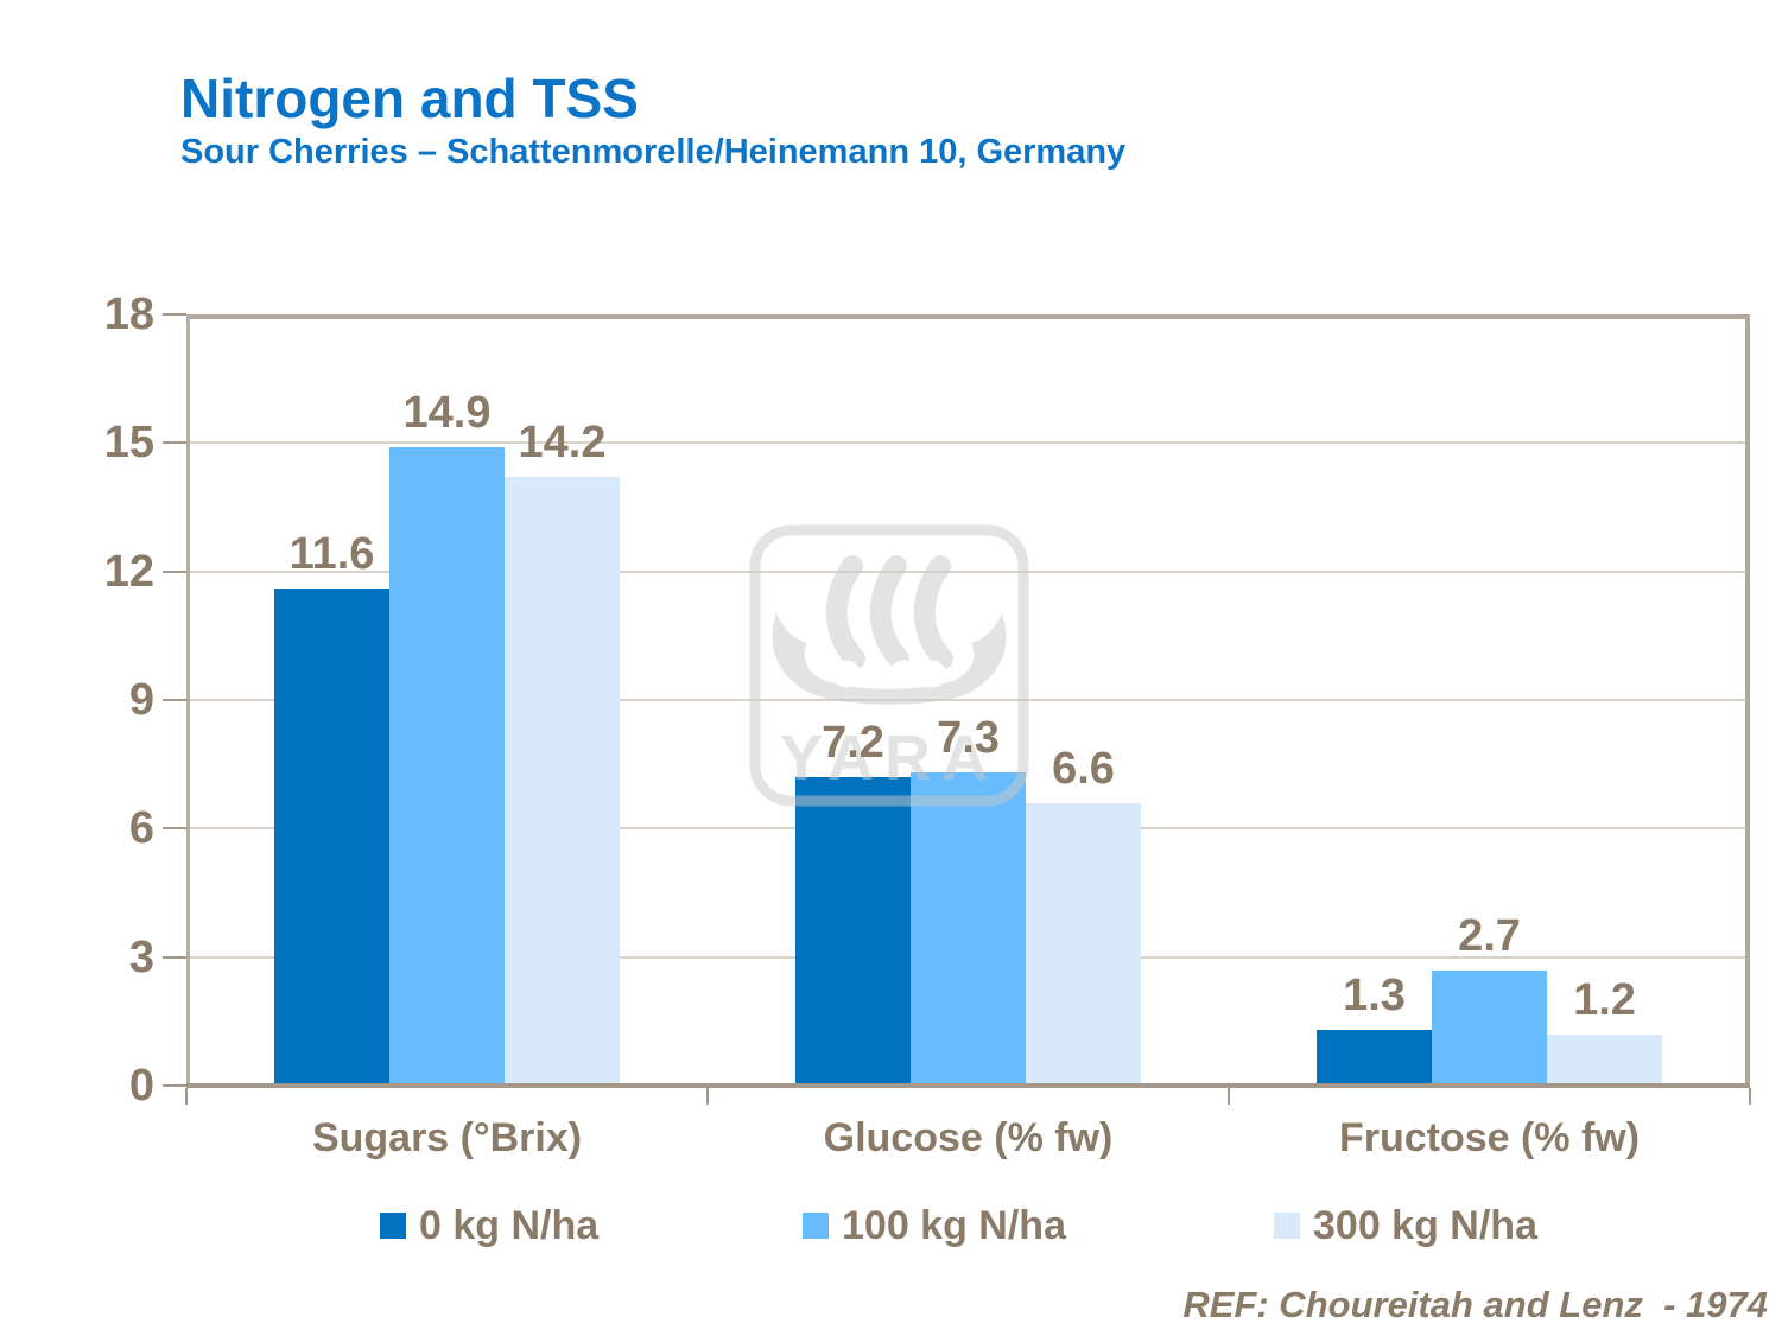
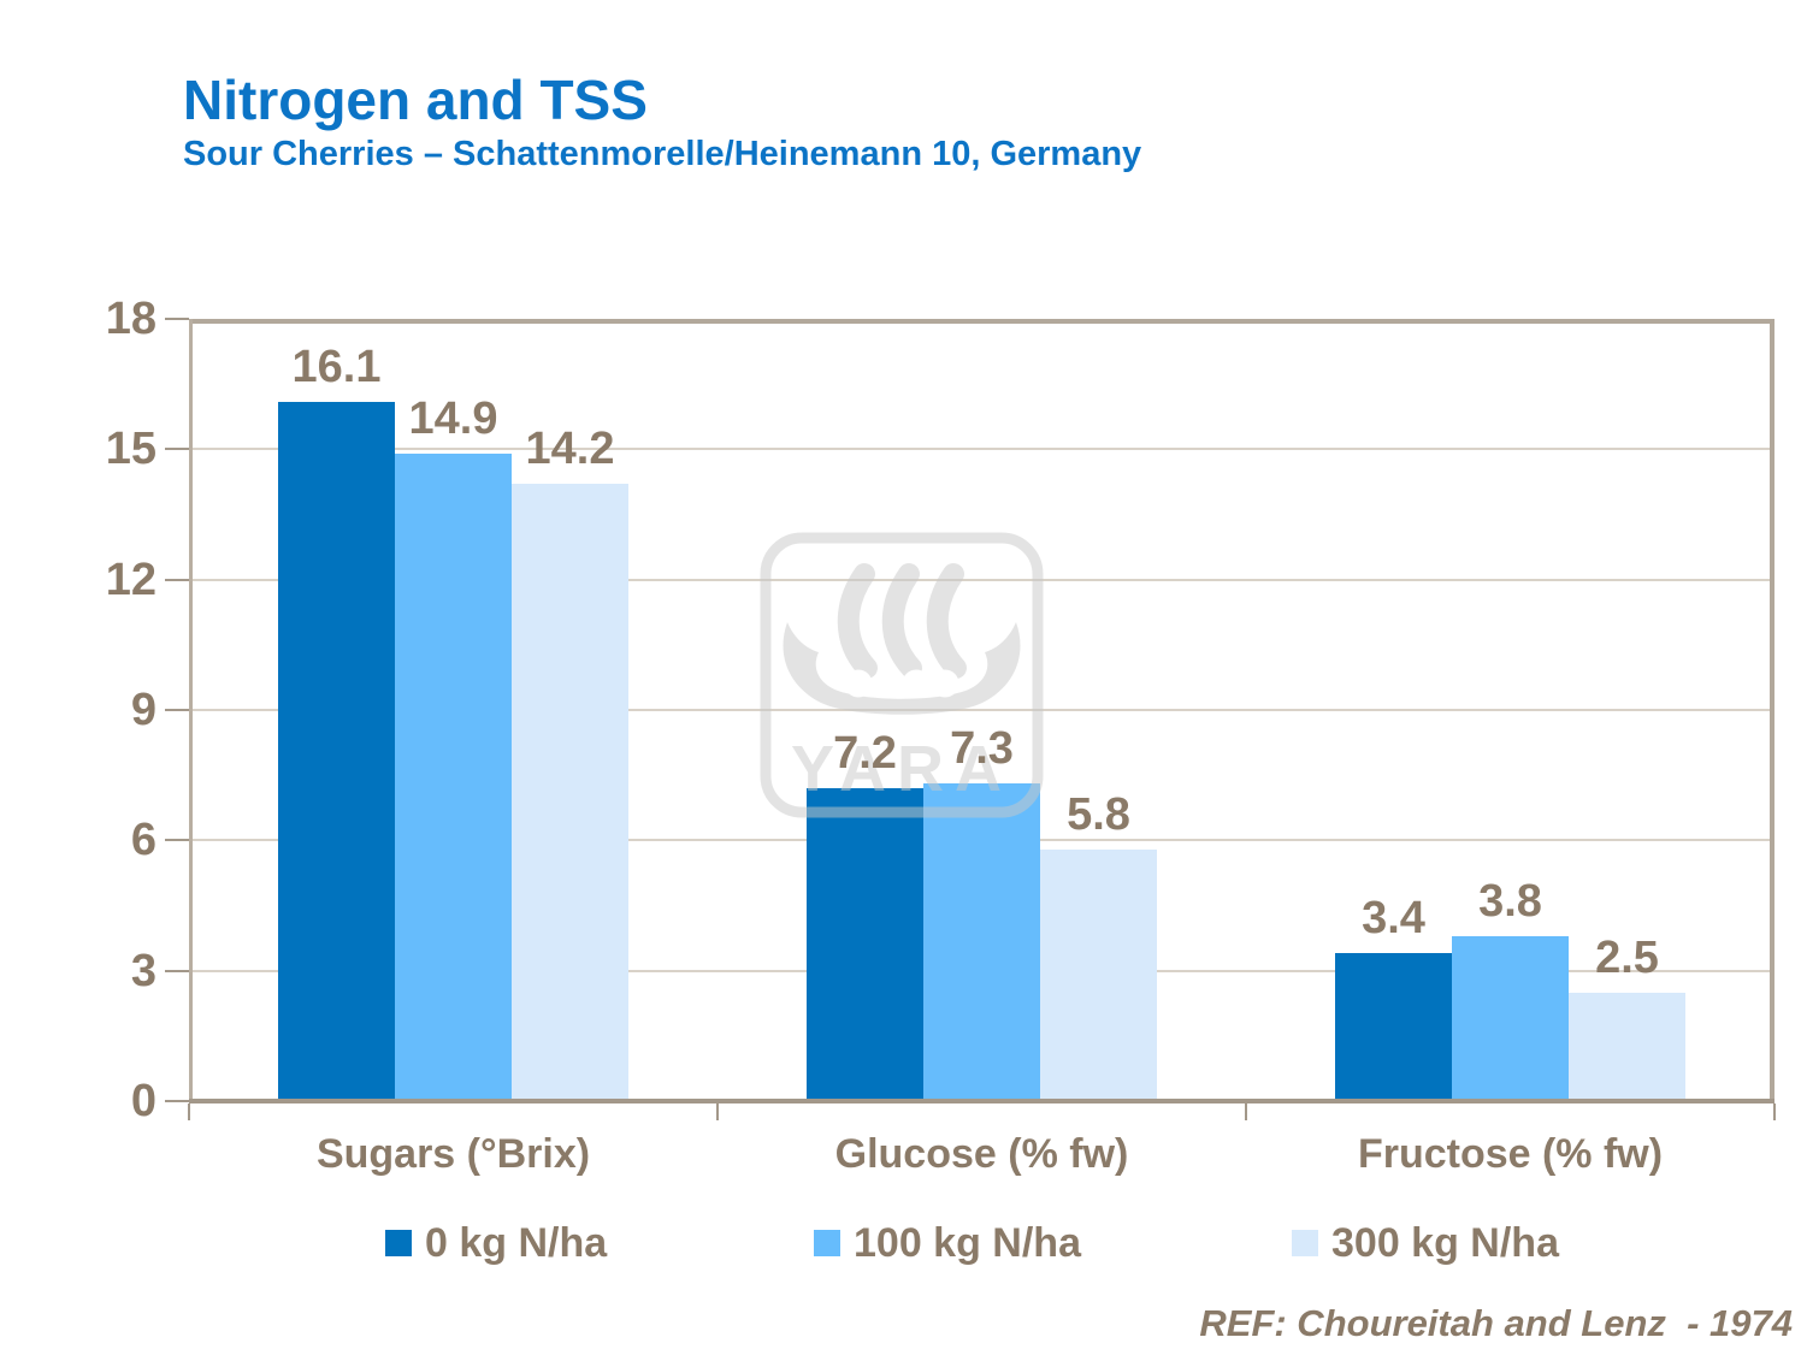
0 kg N/ha/Sugars (°Brix): 11.6 -> 16.1
300 kg N/ha/Glucose (% fw): 6.6 -> 5.8
0 kg N/ha/Fructose (% fw): 1.3 -> 3.4
100 kg N/ha/Fructose (% fw): 2.7 -> 3.8
300 kg N/ha/Fructose (% fw): 1.2 -> 2.5
